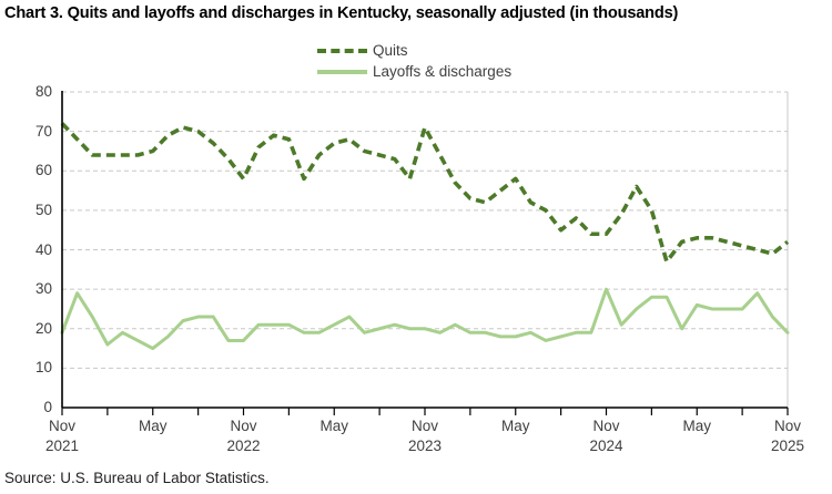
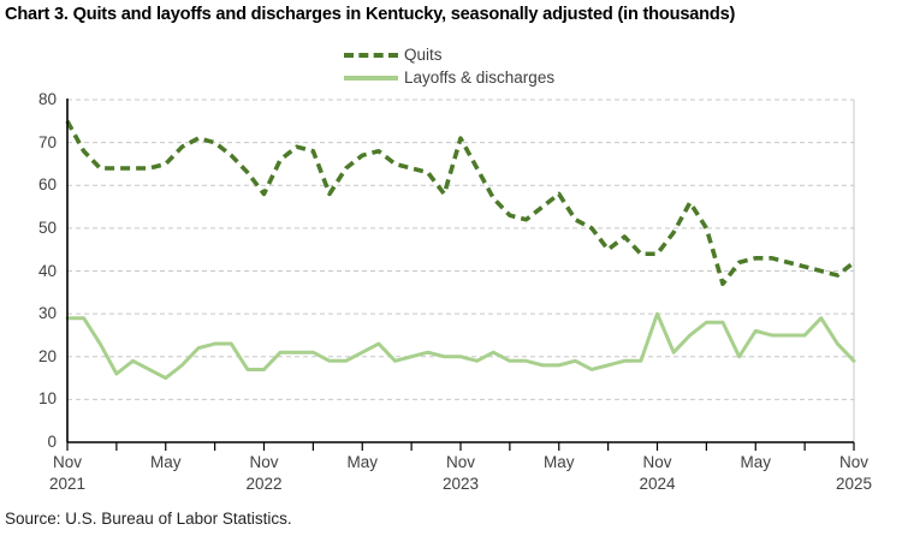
Quits/Nov 2021: 72 -> 75
Layoffs & discharges/Nov 2021: 19 -> 29
